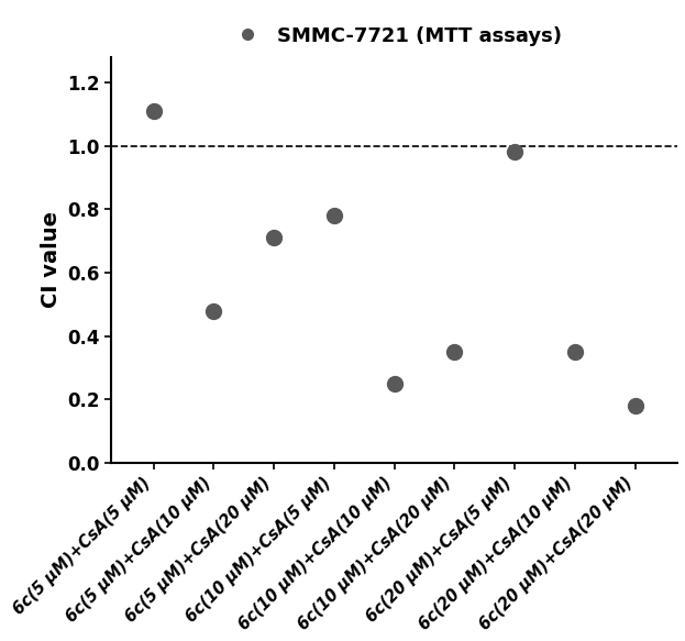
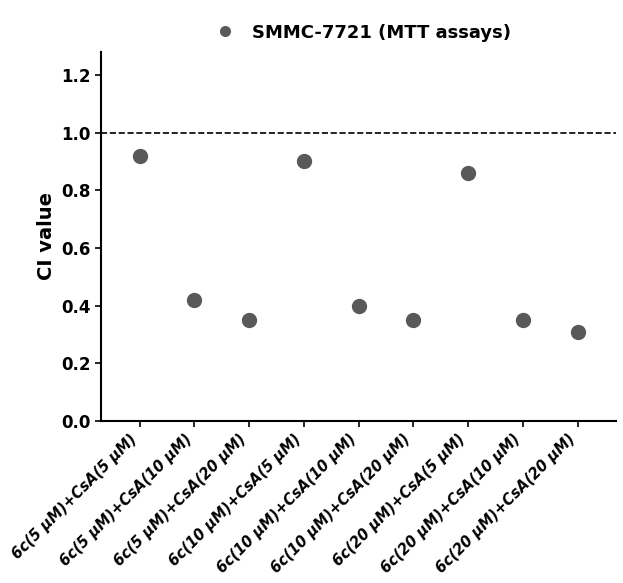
6c(5 μM)+CsA(5 μM): 1.11 -> 0.92
6c(5 μM)+CsA(10 μM): 0.48 -> 0.42
6c(5 μM)+CsA(20 μM): 0.71 -> 0.35
6c(10 μM)+CsA(5 μM): 0.78 -> 0.90
6c(10 μM)+CsA(10 μM): 0.25 -> 0.40
6c(20 μM)+CsA(5 μM): 0.98 -> 0.86
6c(20 μM)+CsA(20 μM): 0.18 -> 0.31
